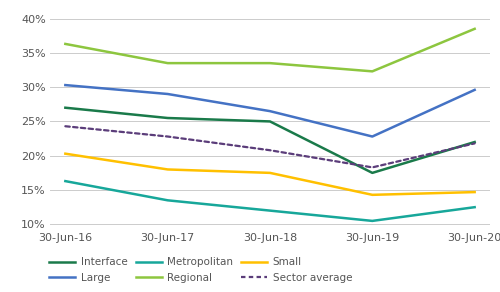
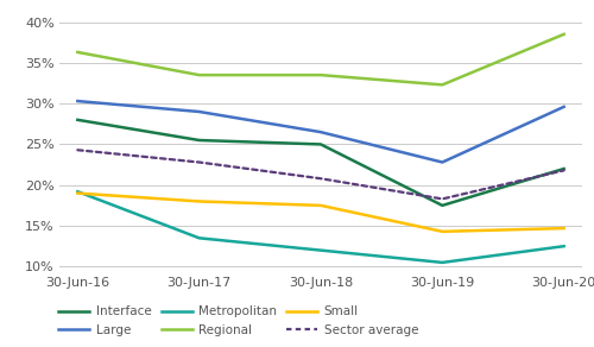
Interface/30-Jun-16: 27.0% -> 28.0%
Metropolitan/30-Jun-16: 16.3% -> 19.2%
Small/30-Jun-16: 20.3% -> 19.0%
